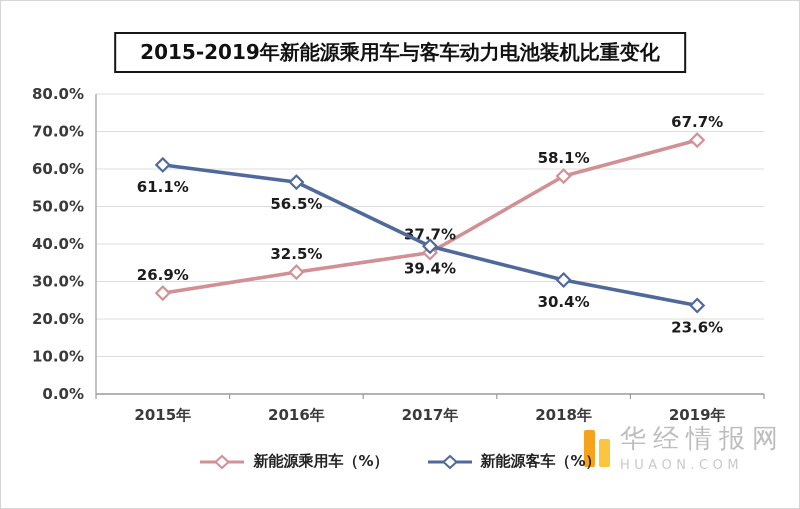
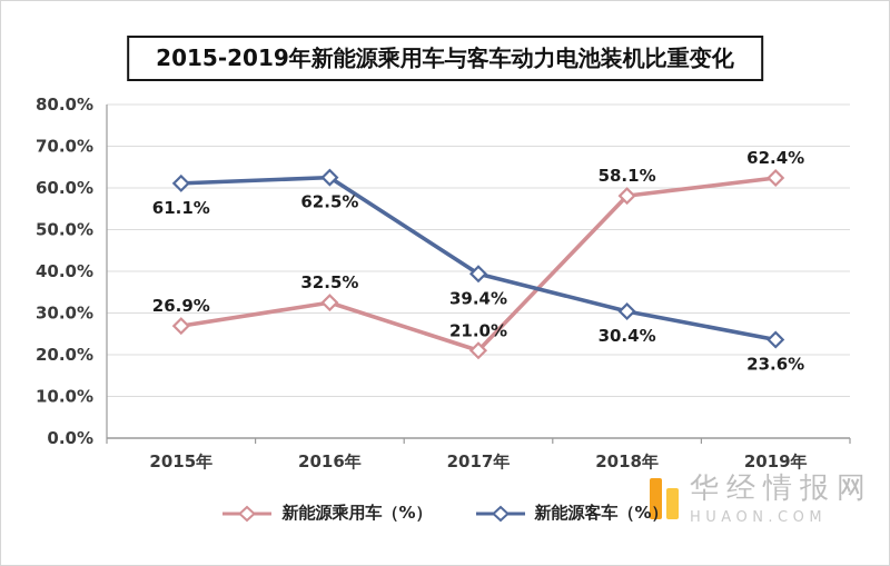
新能源客车（%）/2016年: 56.5% -> 62.5%
新能源乘用车（%）/2017年: 37.7% -> 21.0%
新能源乘用车（%）/2019年: 67.7% -> 62.4%
